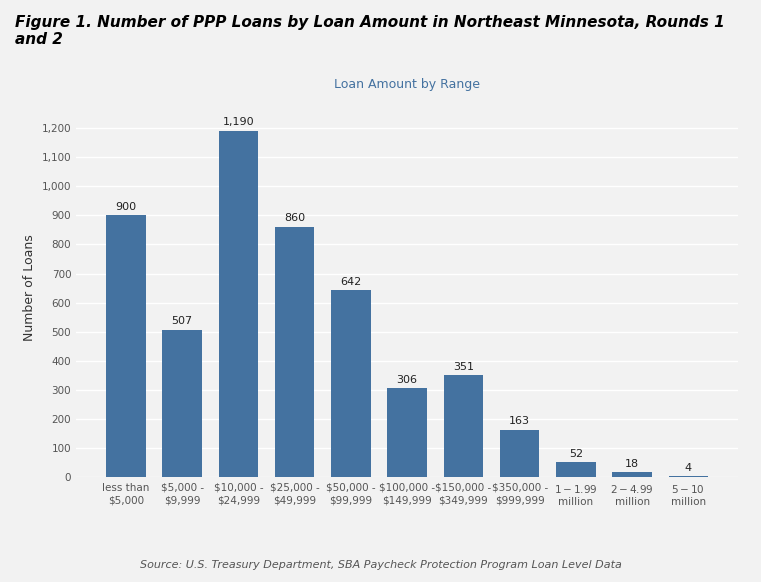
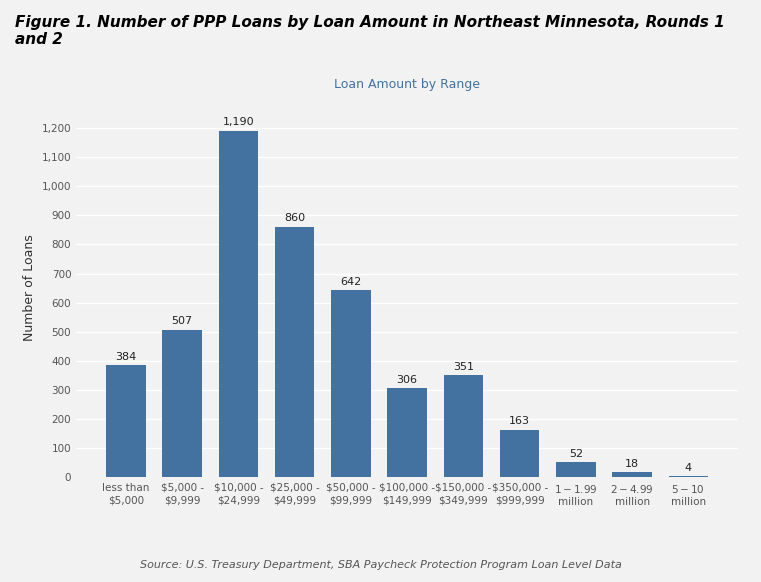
less than $5,000: 900 -> 384
